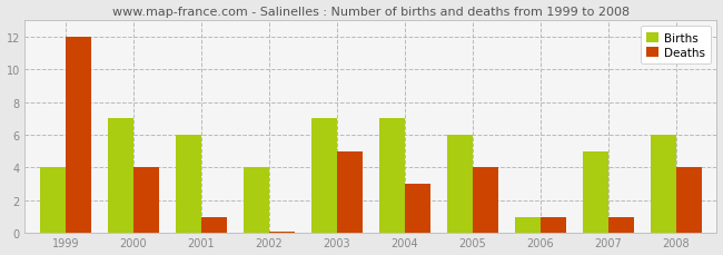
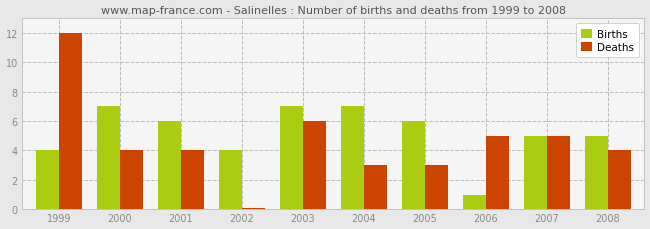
Deaths/2001: 1.0 -> 4.0
Deaths/2003: 5.0 -> 6.0
Deaths/2005: 4.0 -> 3.0
Deaths/2006: 1.0 -> 5.0
Deaths/2007: 1.0 -> 5.0
Births/2008: 6 -> 5
